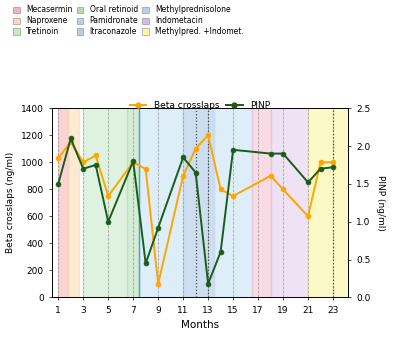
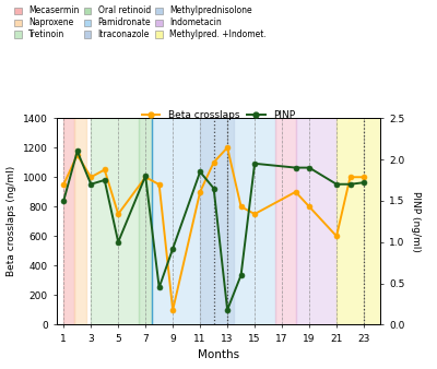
Beta crosslaps/1: 1030 -> 950
PINP/21: 1.52 -> 1.70
